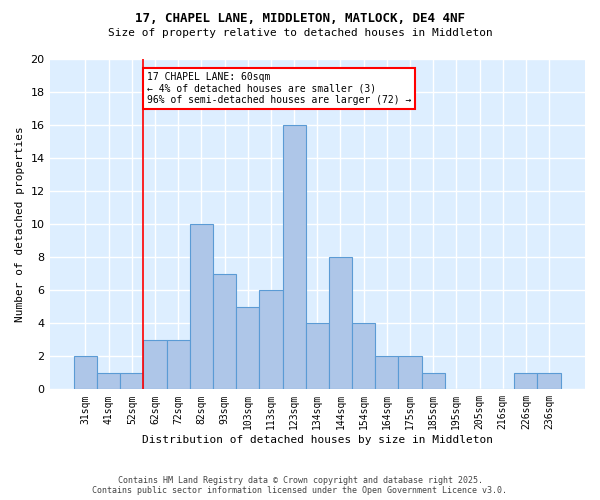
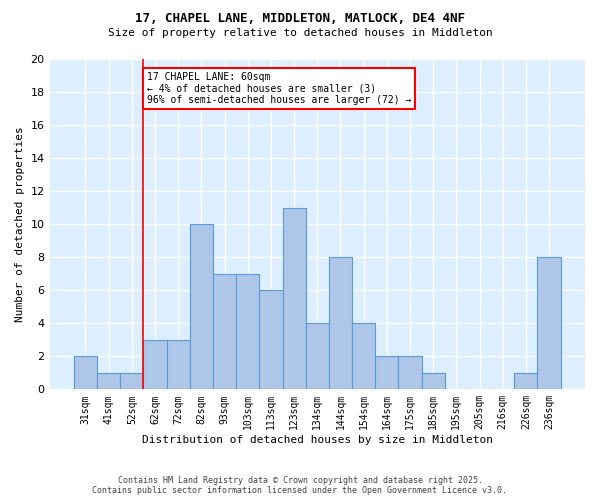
103sqm: 5 -> 7
123sqm: 16 -> 11
236sqm: 1 -> 8
